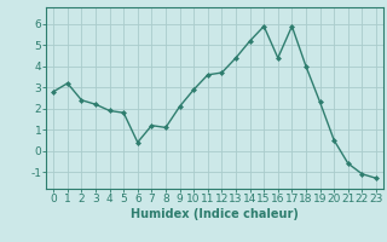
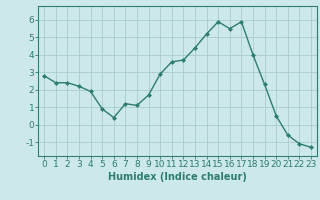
1: 3.2 -> 2.4
5: 1.8 -> 0.9
9: 2.1 -> 1.7
16: 4.4 -> 5.5
